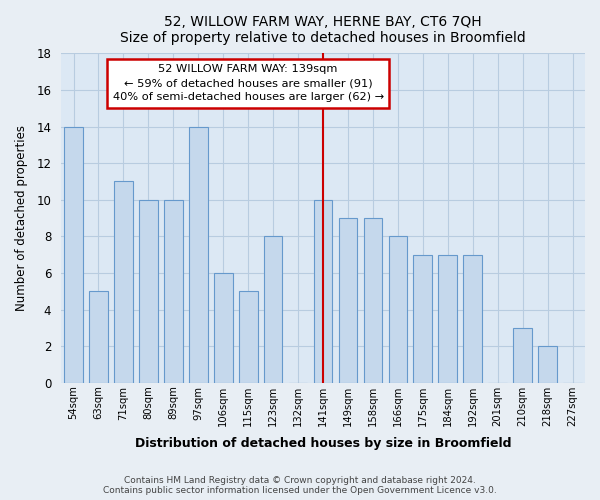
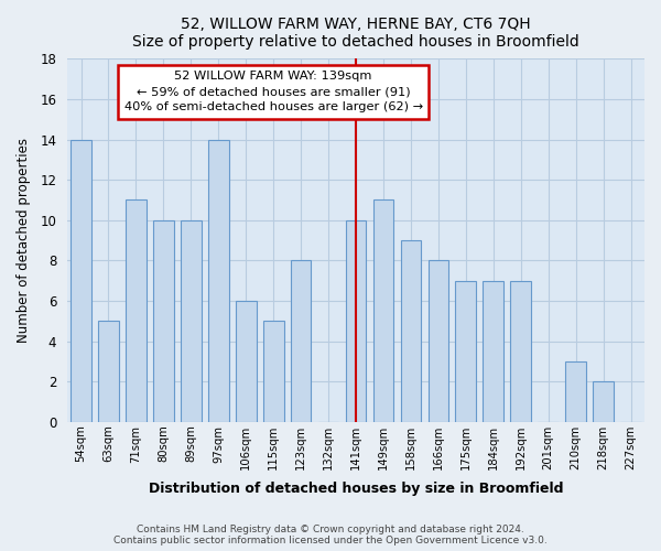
149sqm: 9 -> 11
